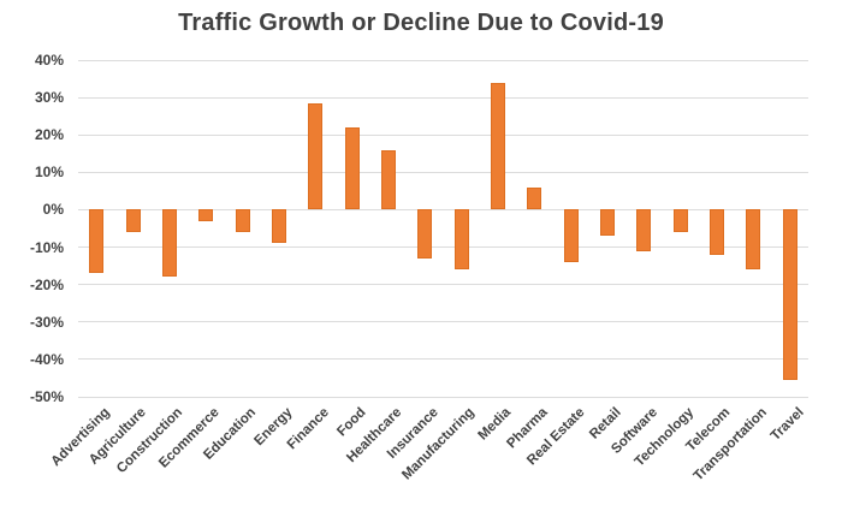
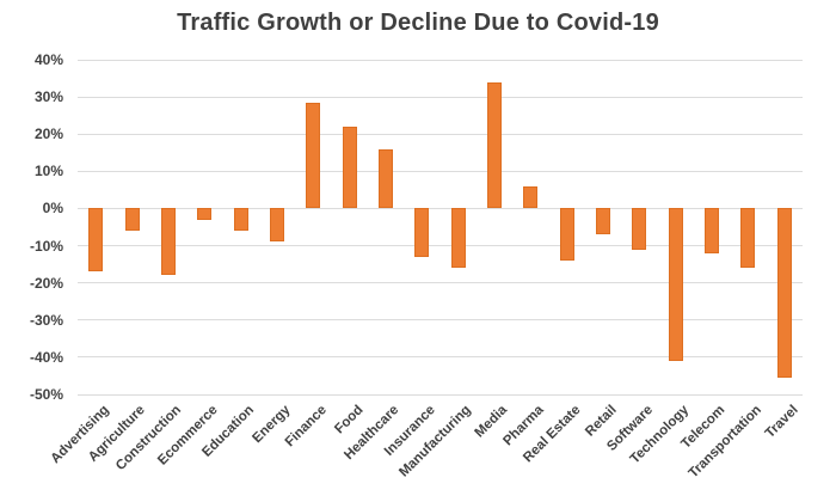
Technology: -6% -> -41%
